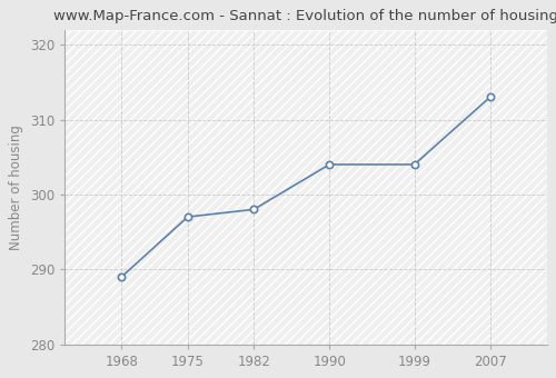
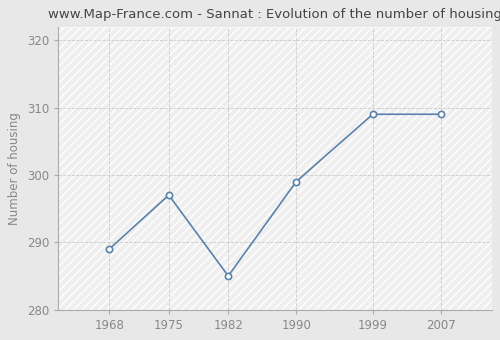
1982: 298 -> 285
1990: 304 -> 299
1999: 304 -> 309
2007: 313 -> 309
